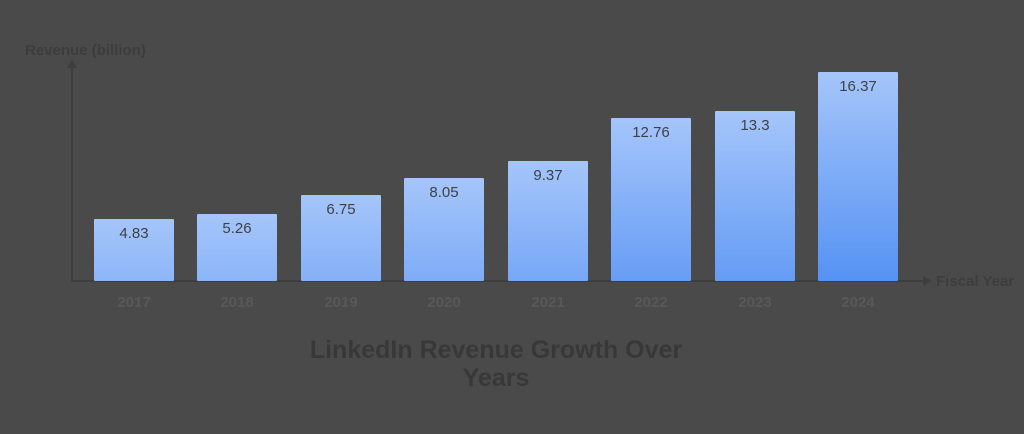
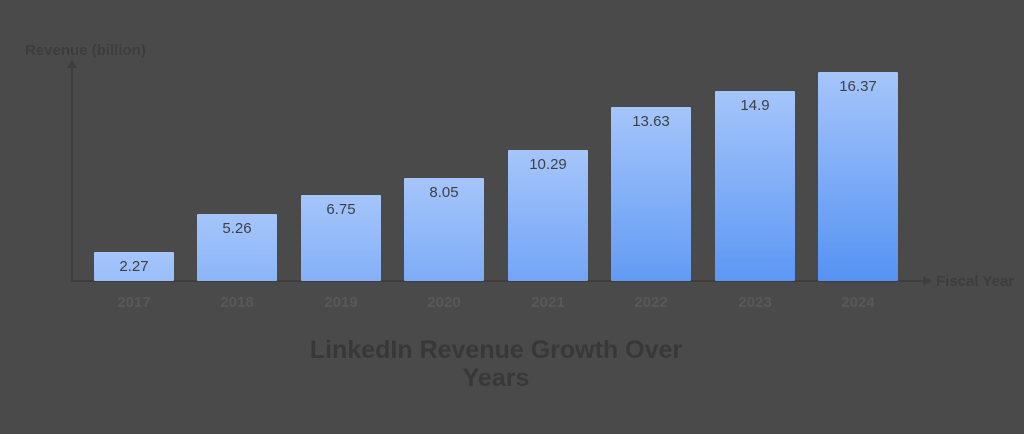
2017: 4.83 -> 2.27
2021: 9.37 -> 10.29
2022: 12.76 -> 13.63
2023: 13.3 -> 14.9
